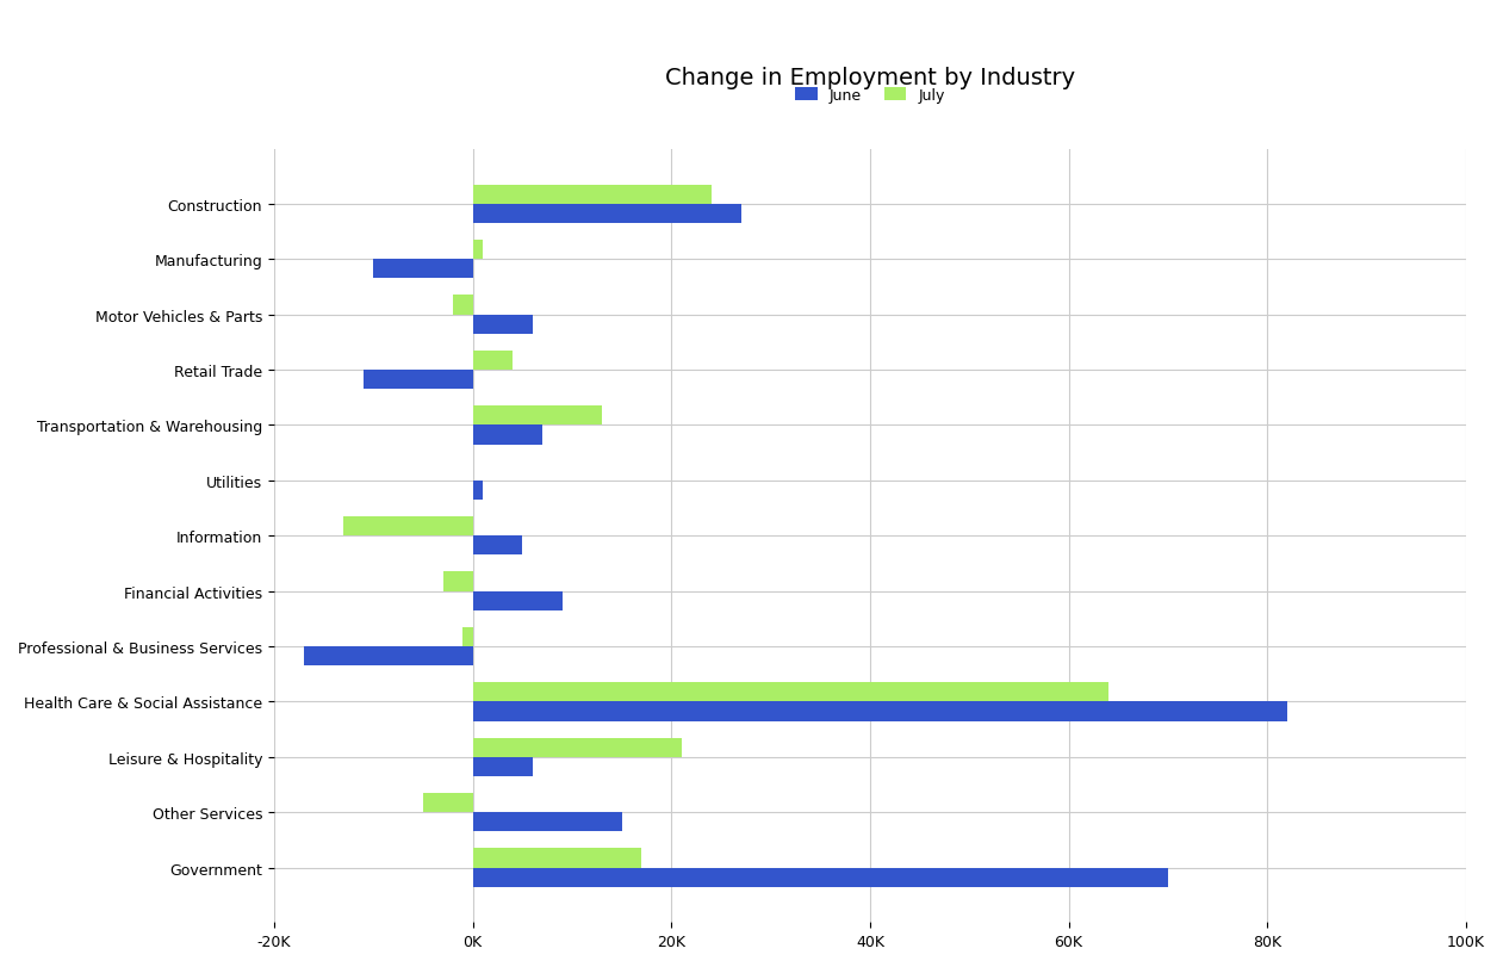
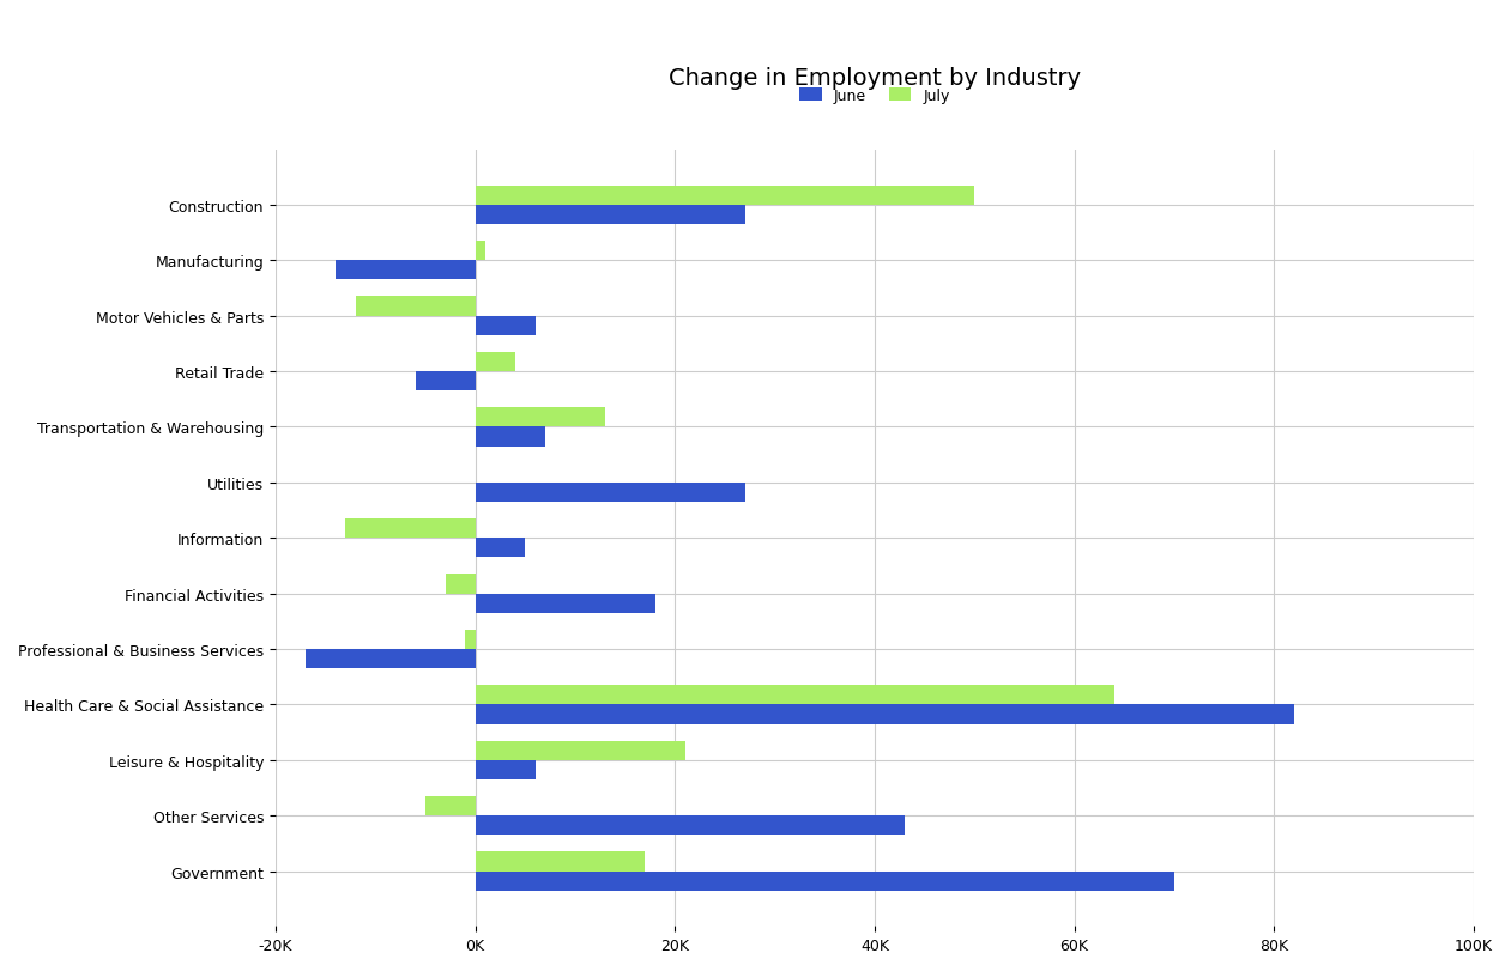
July/Construction: 24K -> 50K
June/Manufacturing: -10K -> -14K
July/Motor Vehicles & Parts: -2K -> -12K
June/Retail Trade: -11K -> -6K
June/Utilities: 1K -> 27K
June/Financial Activities: 9K -> 18K
June/Other Services: 15K -> 43K
